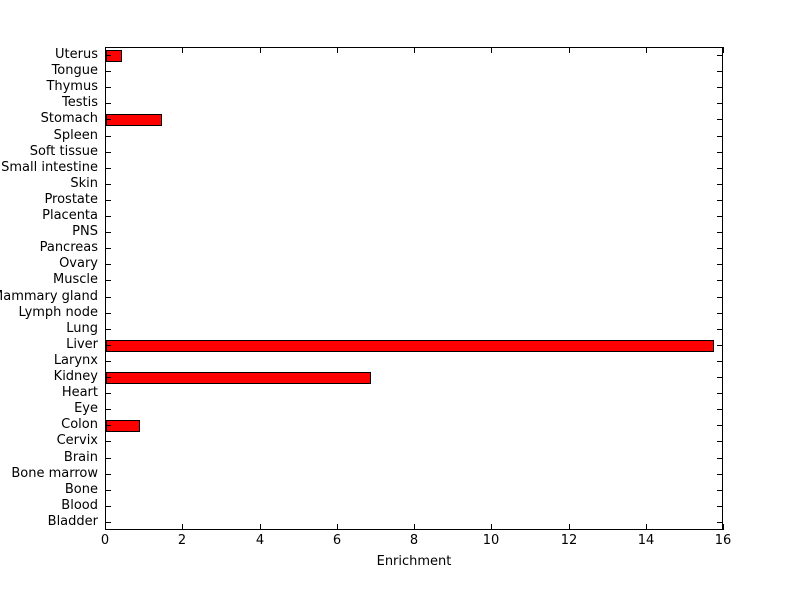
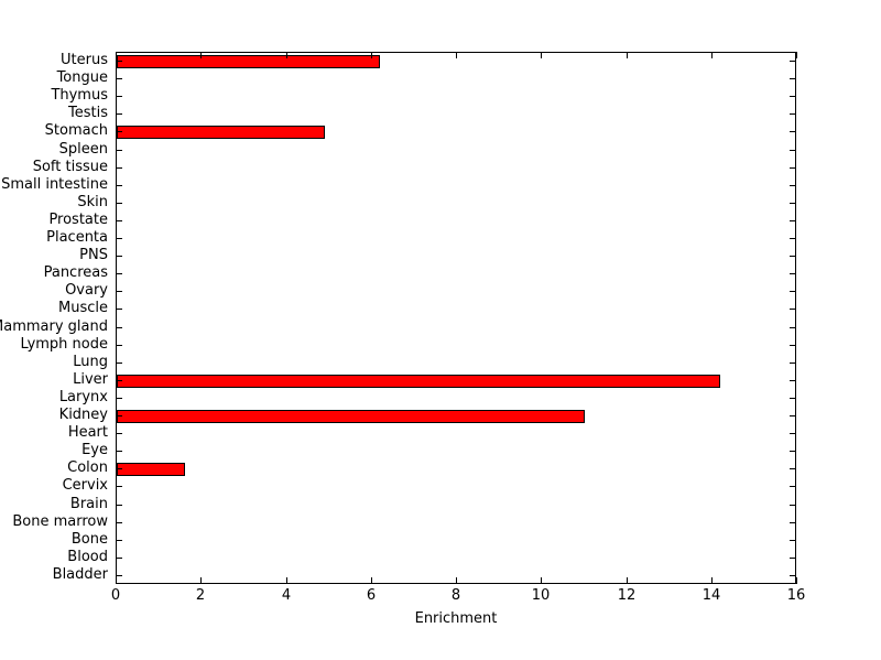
Uterus: 0.4 -> 6.2
Stomach: 1.4 -> 4.9
Liver: 15.8 -> 14.2
Kidney: 6.9 -> 11.0
Colon: 0.9 -> 1.6
